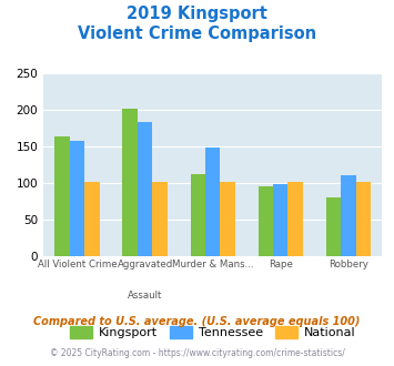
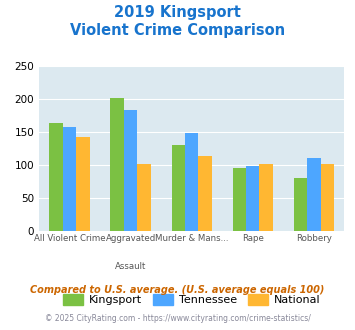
National/All Violent Crime: 101 -> 142
Kingsport/Murder & Mans...: 112 -> 130
National/Murder & Mans...: 101 -> 114
